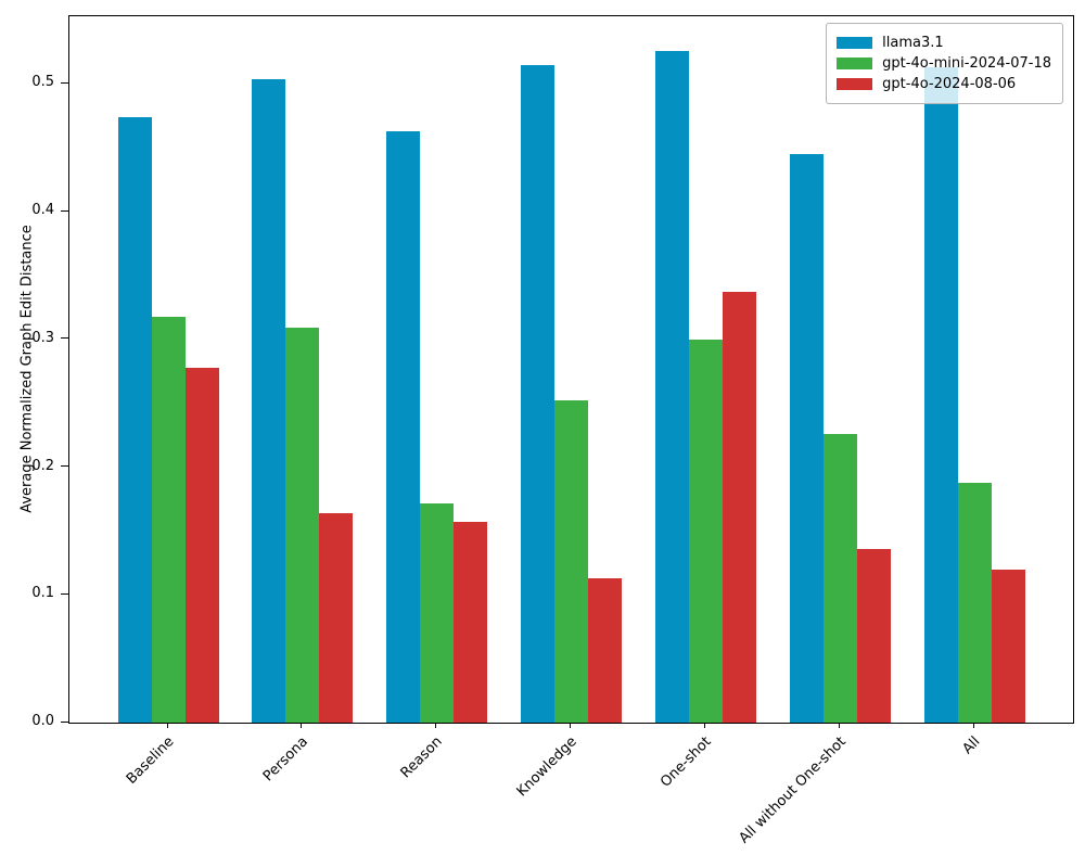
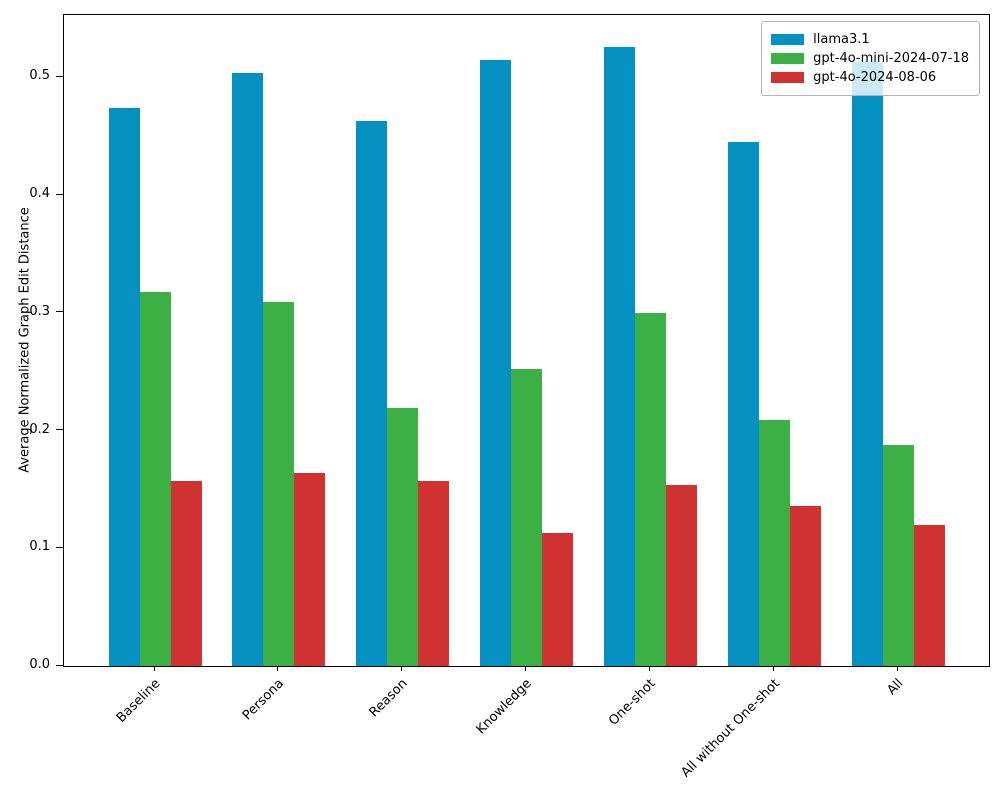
gpt-4o-2024-08-06/Baseline: 0.278 -> 0.157
gpt-4o-mini-2024-07-18/Reason: 0.172 -> 0.219
gpt-4o-2024-08-06/One-shot: 0.337 -> 0.154
gpt-4o-mini-2024-07-18/All without One-shot: 0.226 -> 0.209
